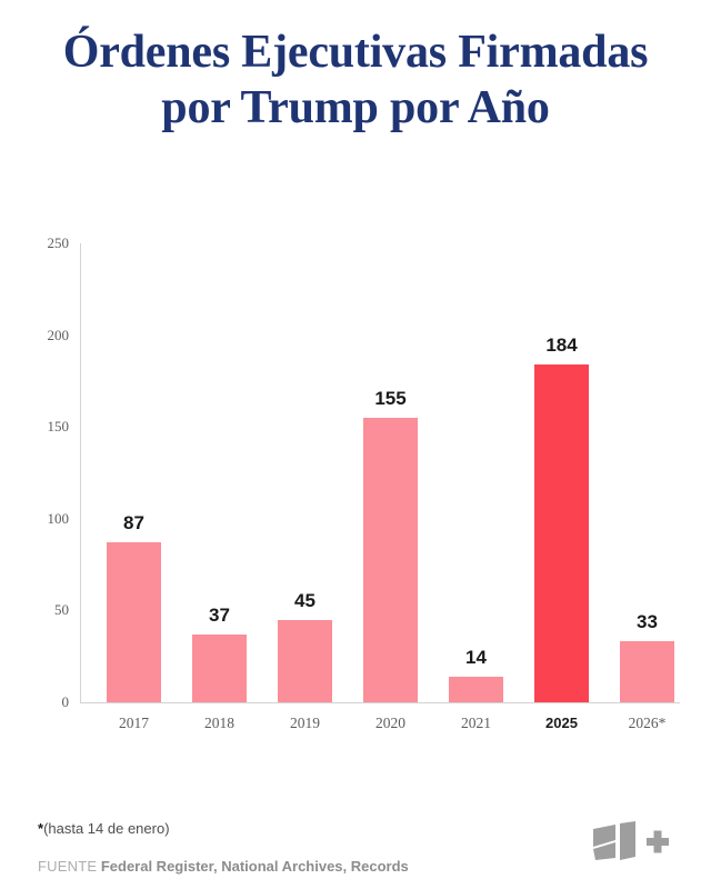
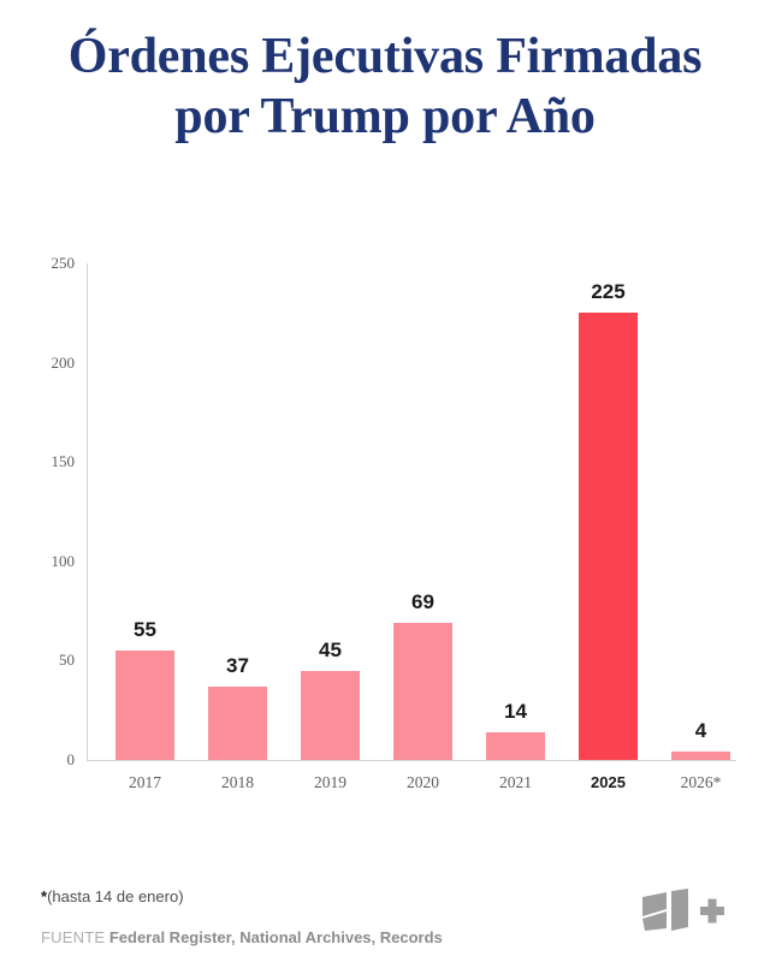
2017: 87 -> 55
2020: 155 -> 69
2025: 184 -> 225
2026*: 33 -> 4
